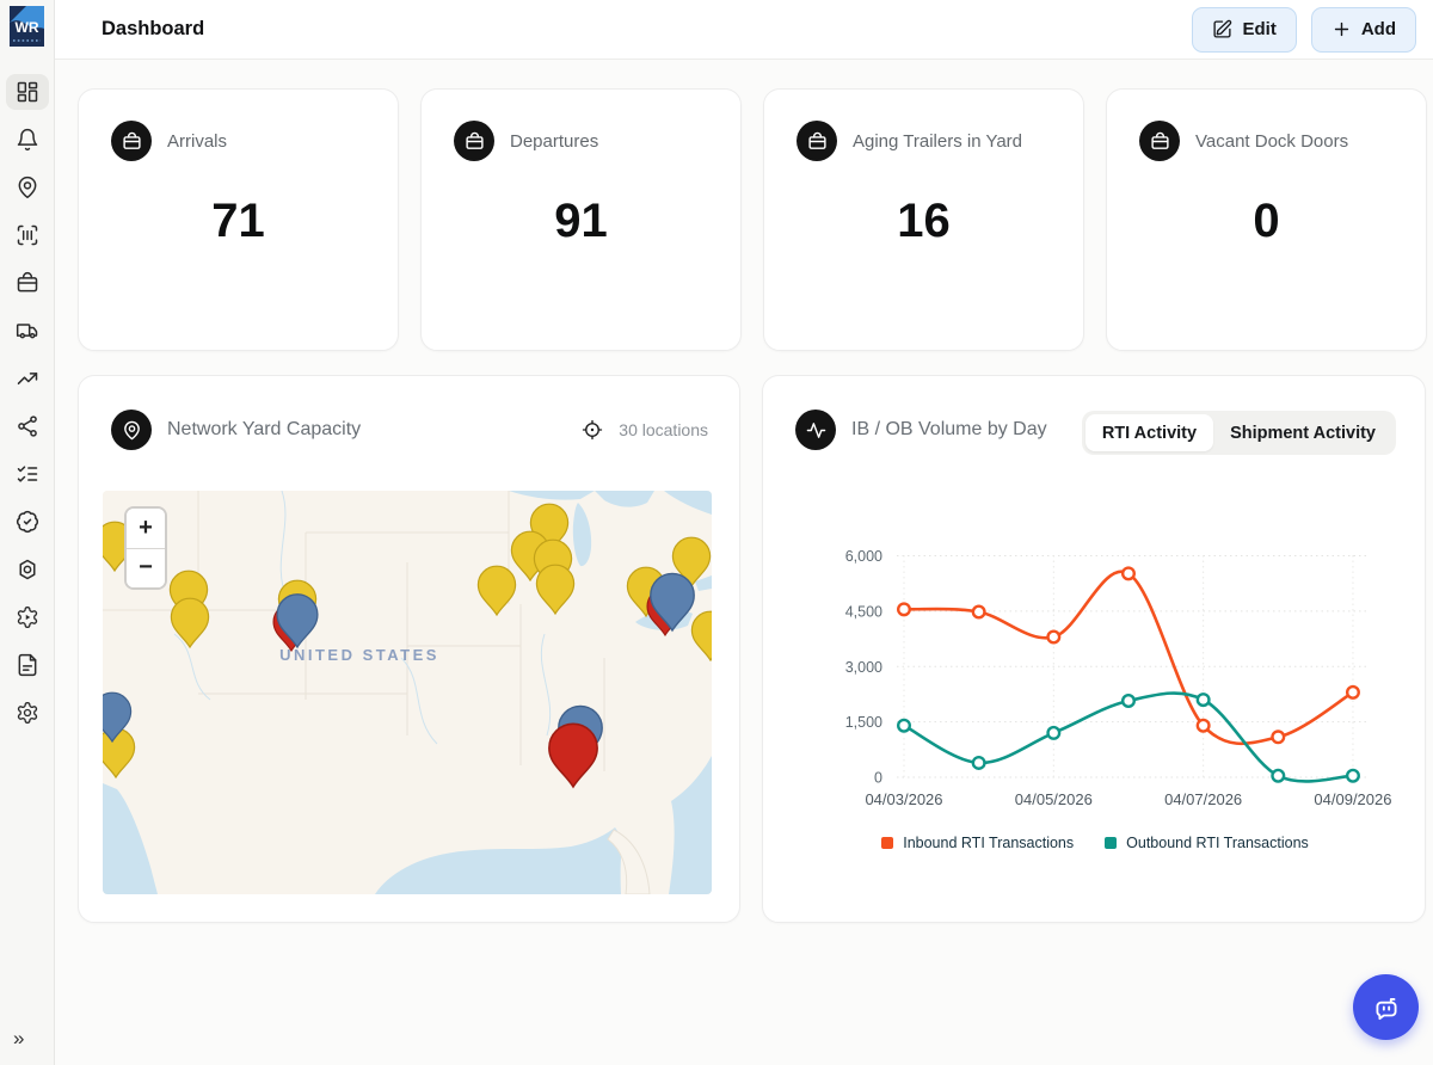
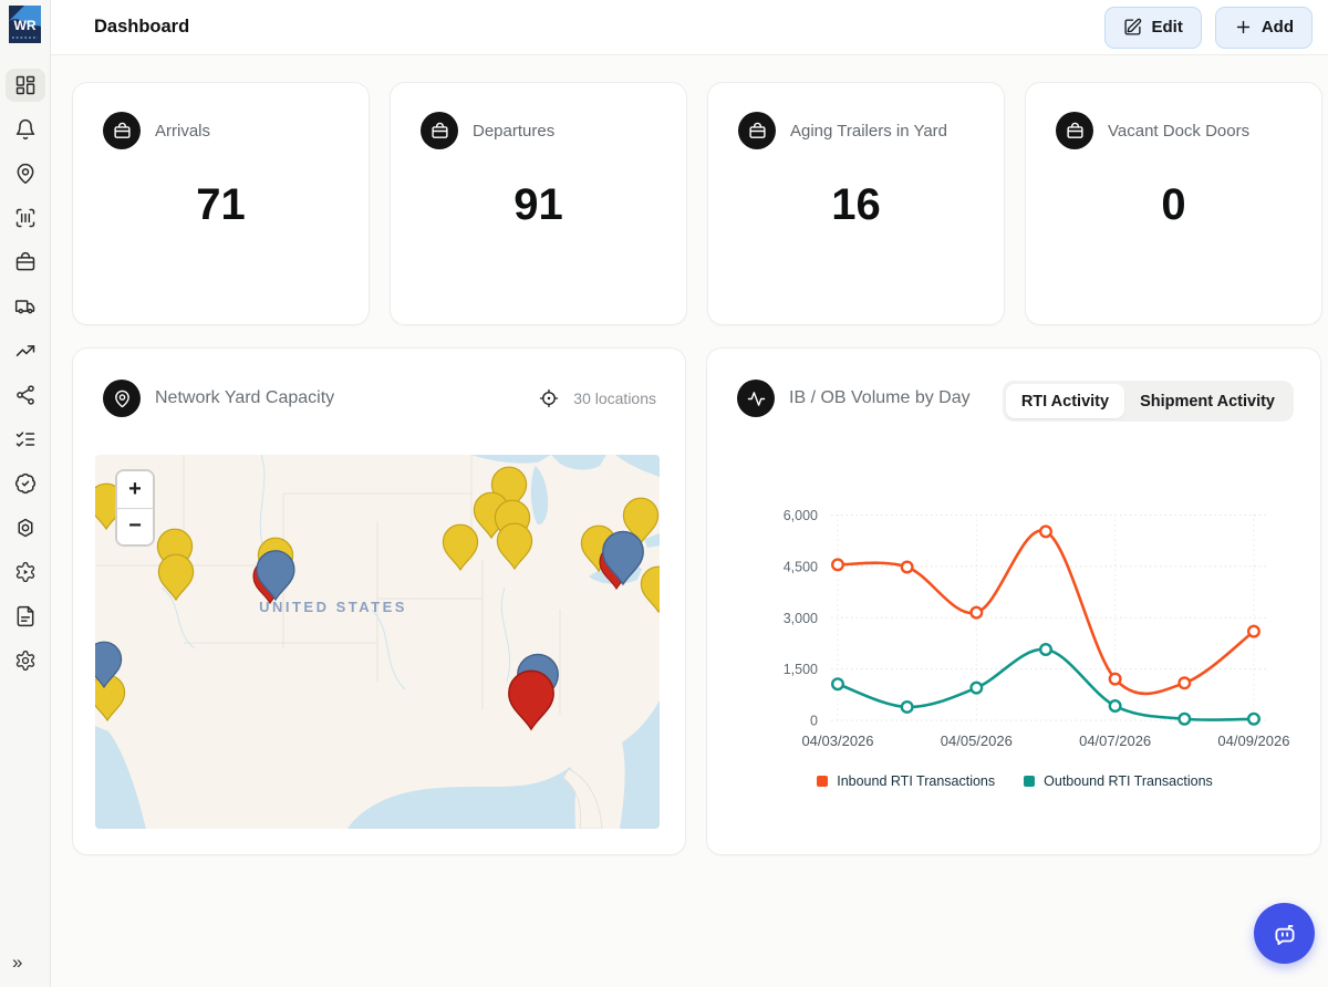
Outbound RTI Transactions/04/03/2026: 1400 -> 1100
Inbound RTI Transactions/04/05/2026: 3800 -> 3200
Outbound RTI Transactions/04/05/2026: 1200 -> 1000
Inbound RTI Transactions/04/07/2026: 1400 -> 1200
Outbound RTI Transactions/04/07/2026: 2100 -> 400
Inbound RTI Transactions/04/09/2026: 2300 -> 2600
